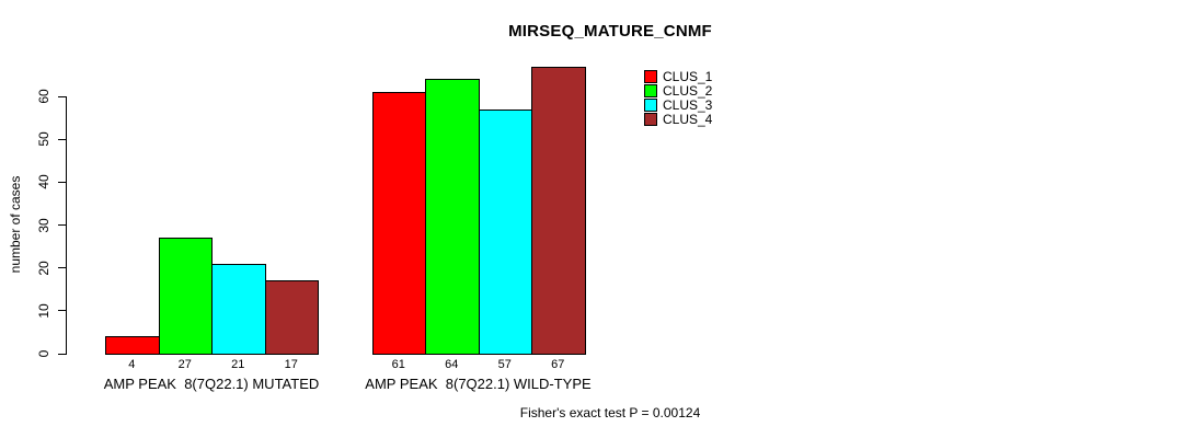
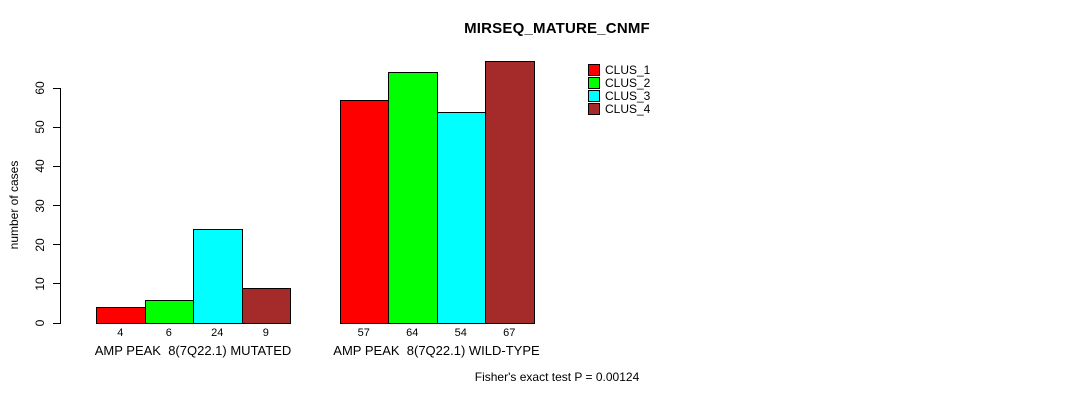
CLUS_2/AMP PEAK 8(7Q22.1) MUTATED: 27 -> 6
CLUS_3/AMP PEAK 8(7Q22.1) MUTATED: 21 -> 24
CLUS_4/AMP PEAK 8(7Q22.1) MUTATED: 17 -> 9
CLUS_1/AMP PEAK 8(7Q22.1) WILD-TYPE: 61 -> 57
CLUS_3/AMP PEAK 8(7Q22.1) WILD-TYPE: 57 -> 54
